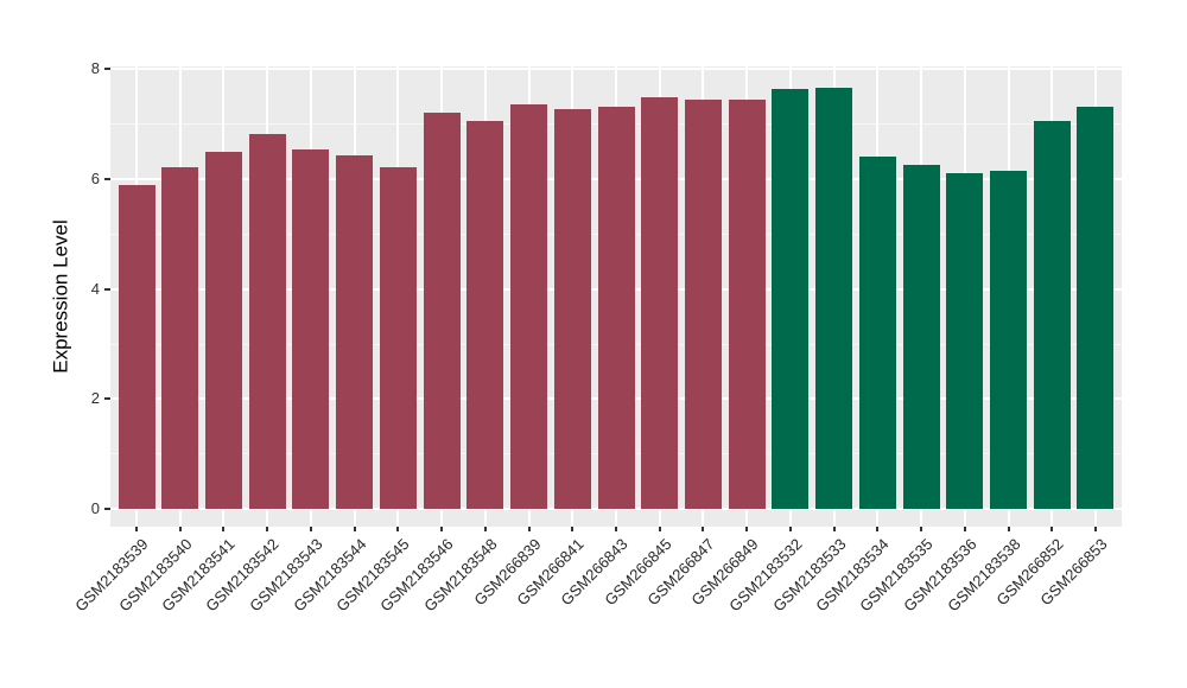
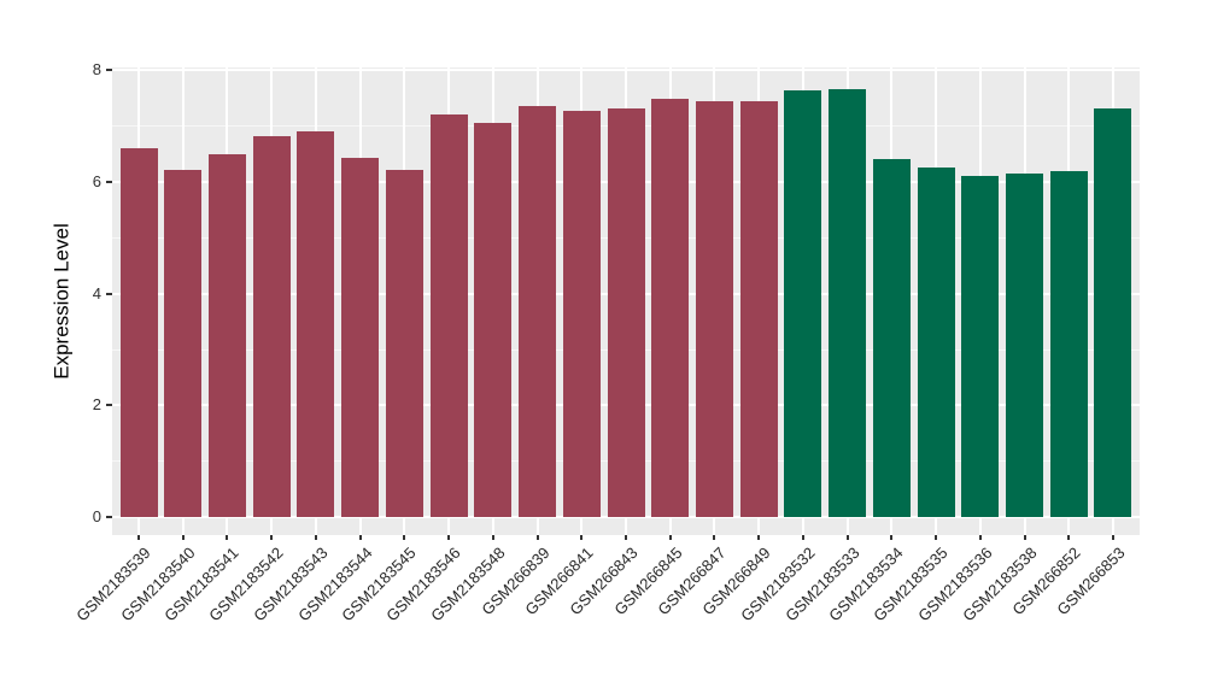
GSM2183539: 5.9 -> 6.6
GSM2183543: 6.5 -> 6.9
GSM266852: 7.1 -> 6.2
